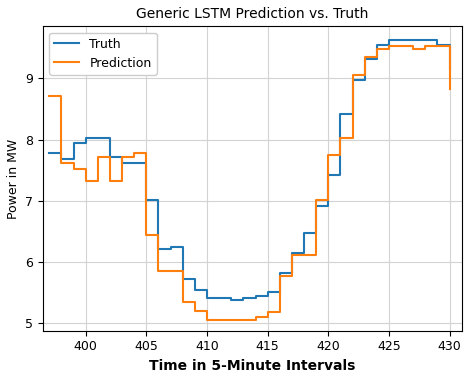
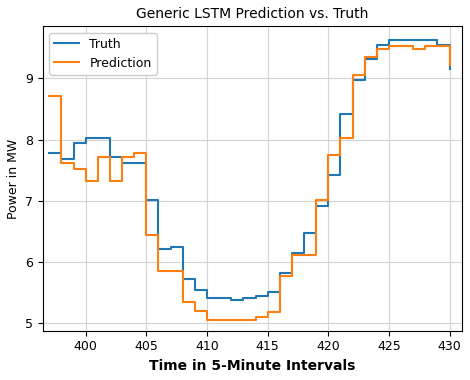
Prediction/430: 8.82 -> 9.22
